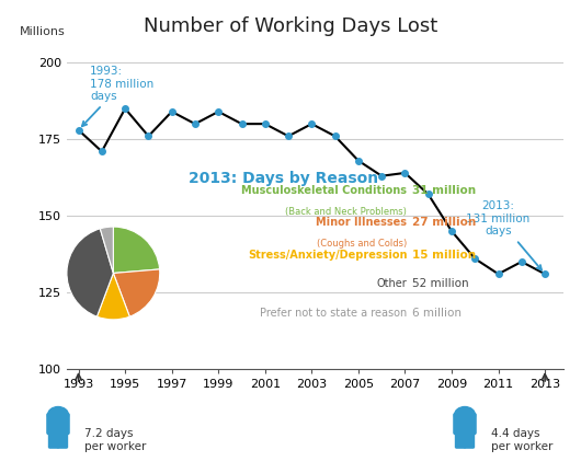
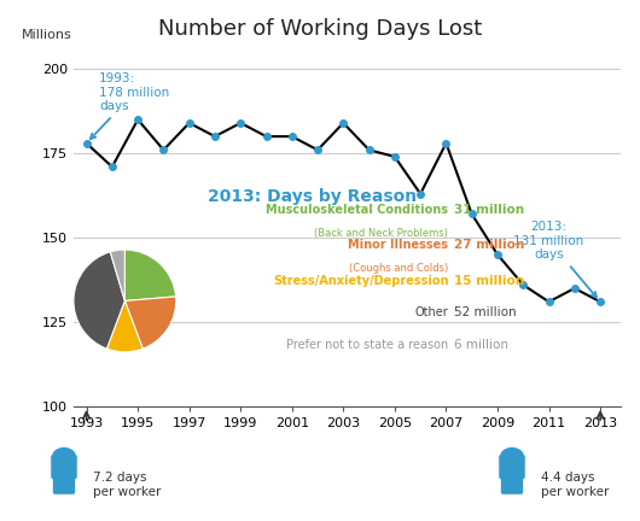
2003: 180 -> 184
2005: 168 -> 174
2007: 164 -> 178
